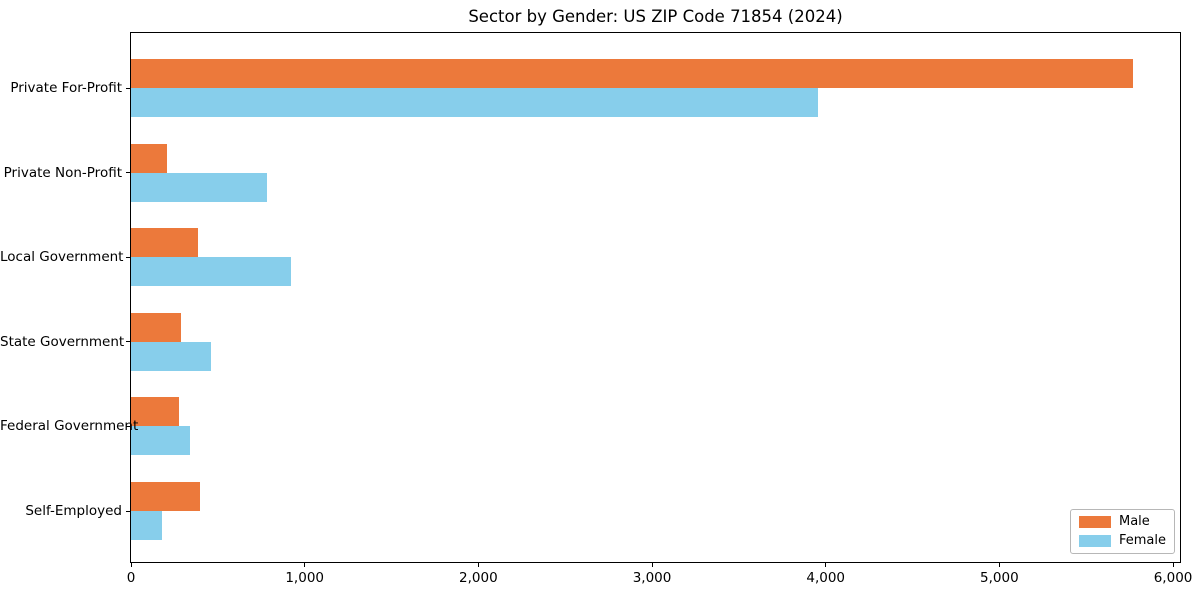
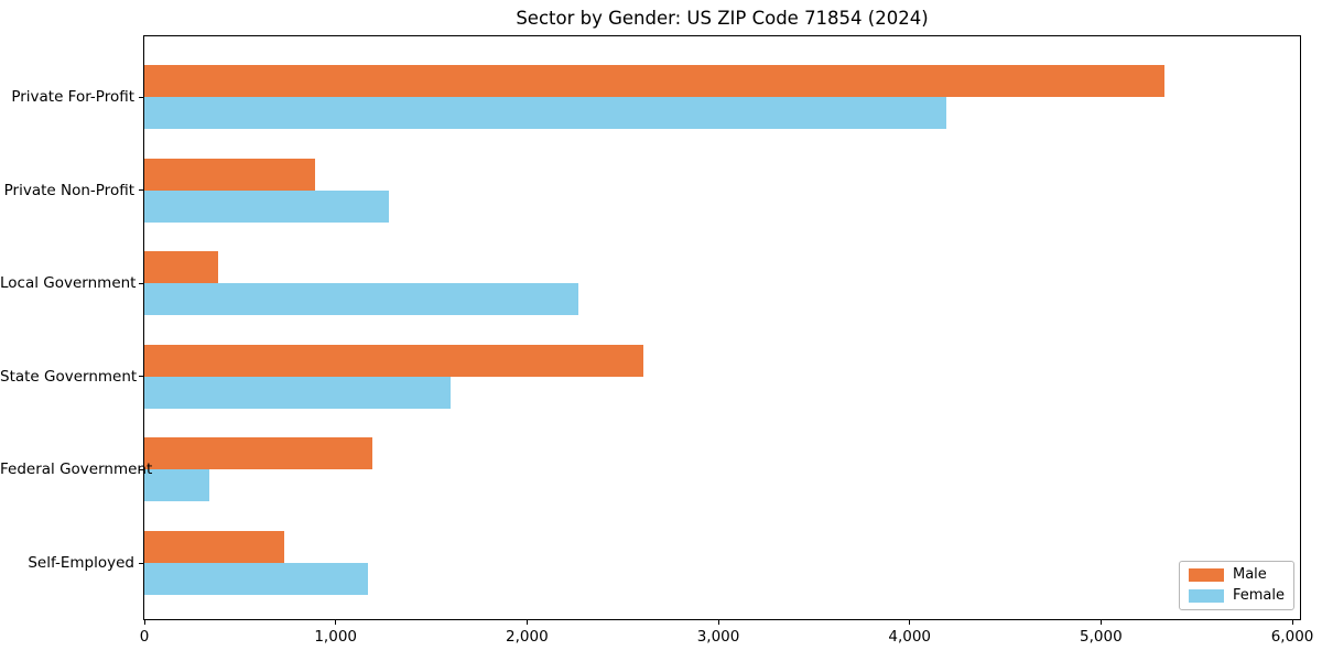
Male/Private For-Profit: 5770 -> 5330
Female/Private For-Profit: 3960 -> 4190
Male/Private Non-Profit: 210 -> 890
Female/Private Non-Profit: 780 -> 1280
Female/Local Government: 920 -> 2270
Male/State Government: 290 -> 2610
Female/State Government: 460 -> 1600
Male/Federal Government: 280 -> 1190
Male/Self-Employed: 400 -> 730
Female/Self-Employed: 180 -> 1170
